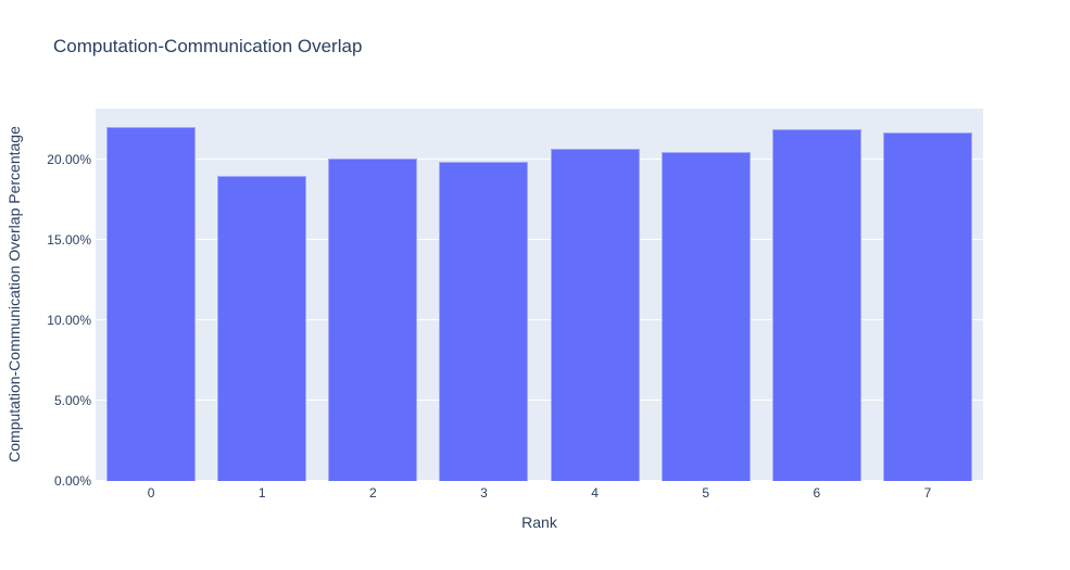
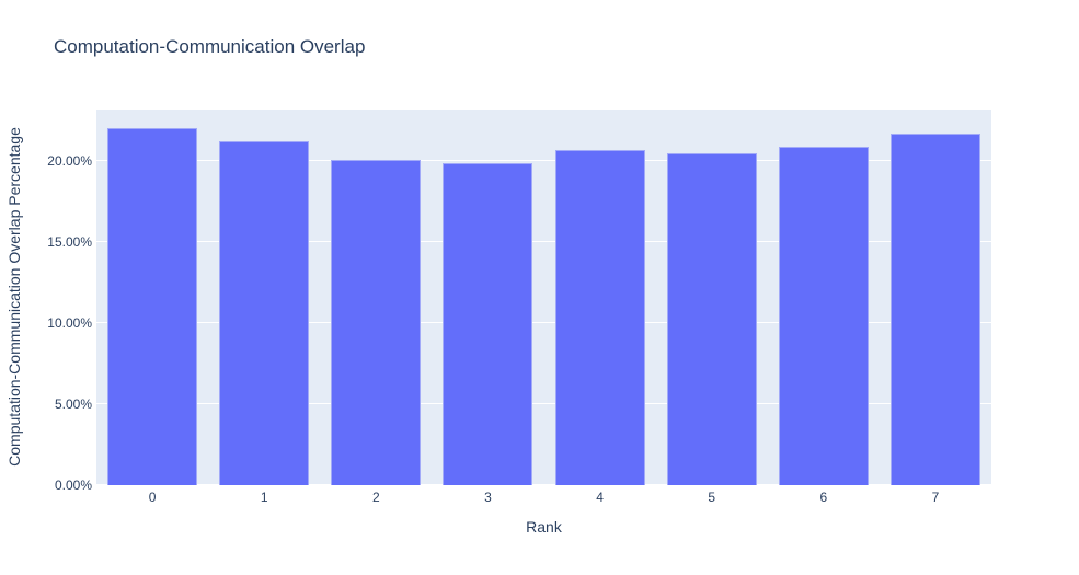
1: 19.0% -> 21.2%
6: 21.9% -> 20.9%
